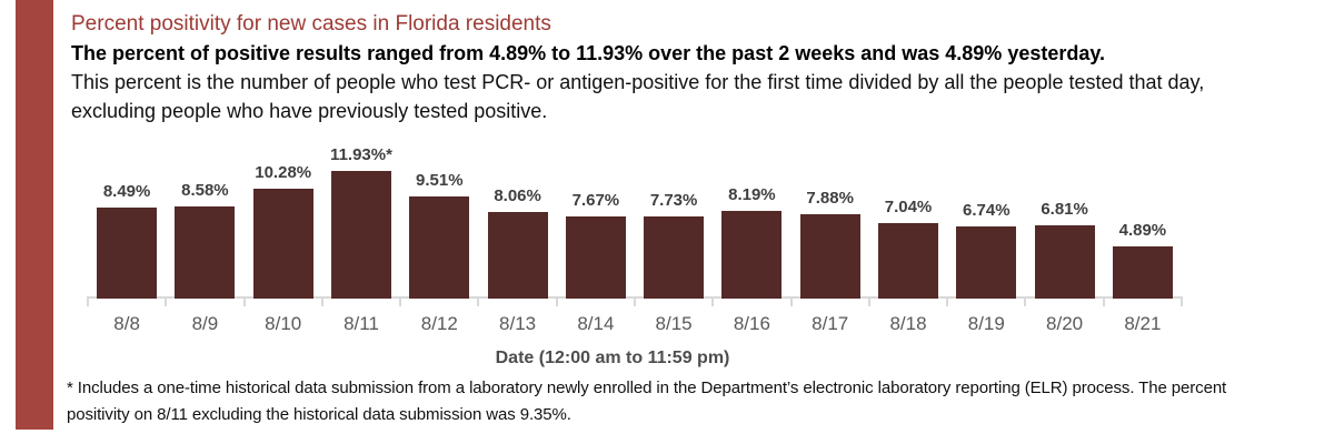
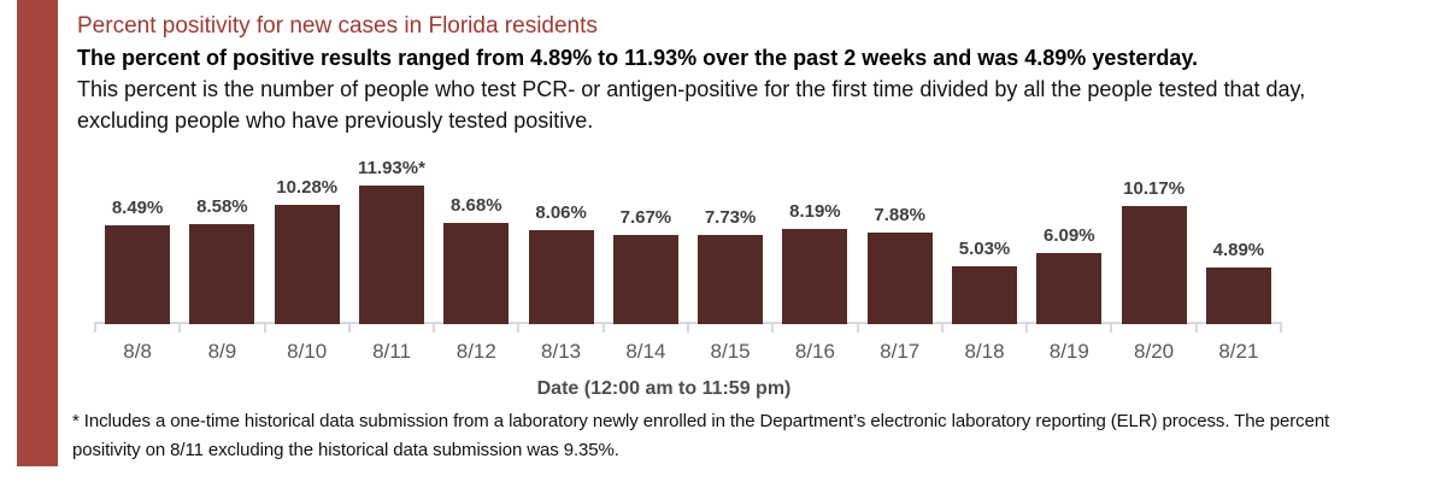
8/12: 9.51% -> 8.68%
8/18: 7.04% -> 5.03%
8/19: 6.74% -> 6.09%
8/20: 6.81% -> 10.17%
